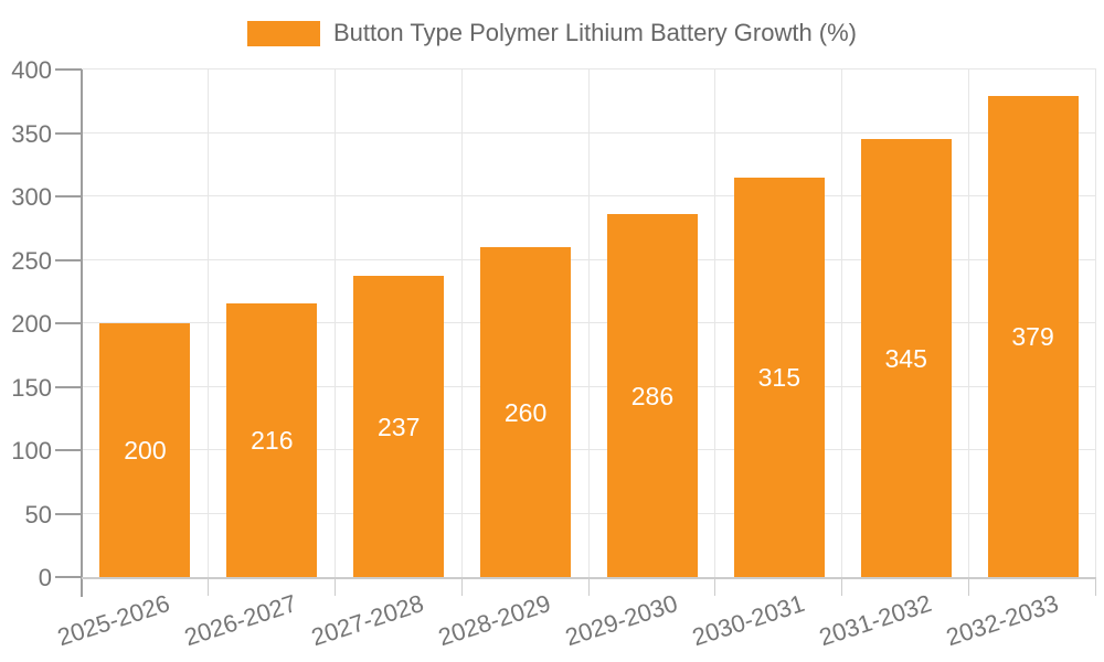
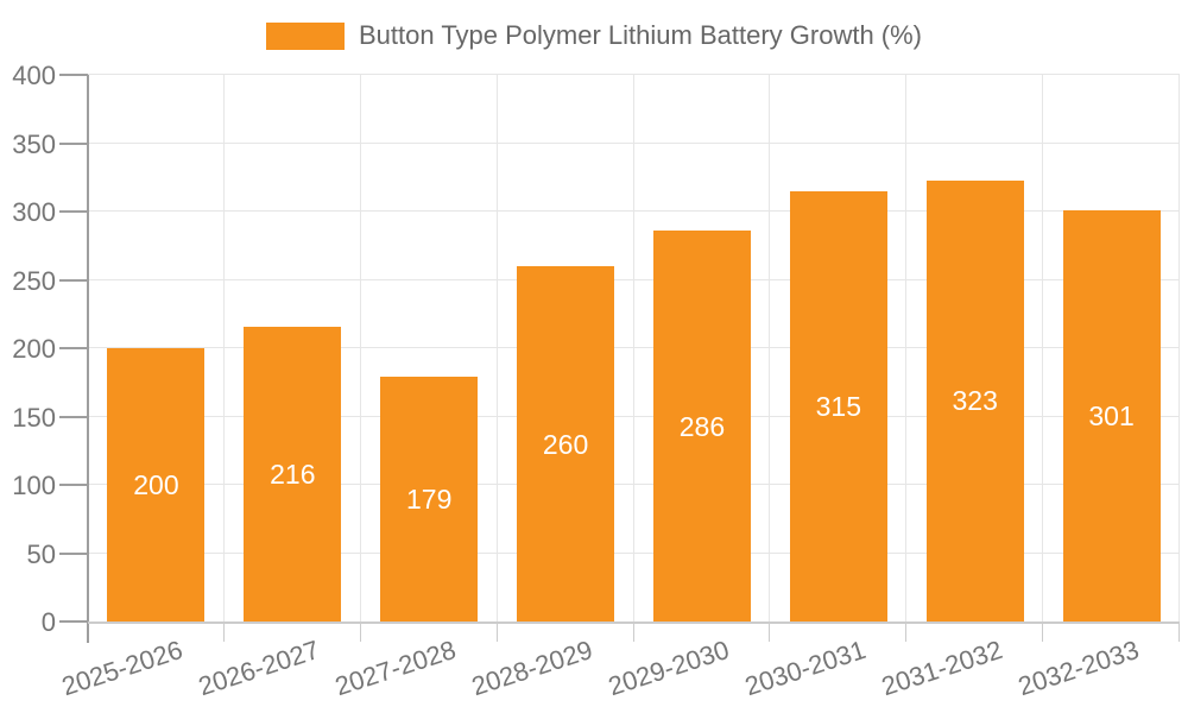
2027-2028: 237 -> 179
2031-2032: 345 -> 323
2032-2033: 379 -> 301
